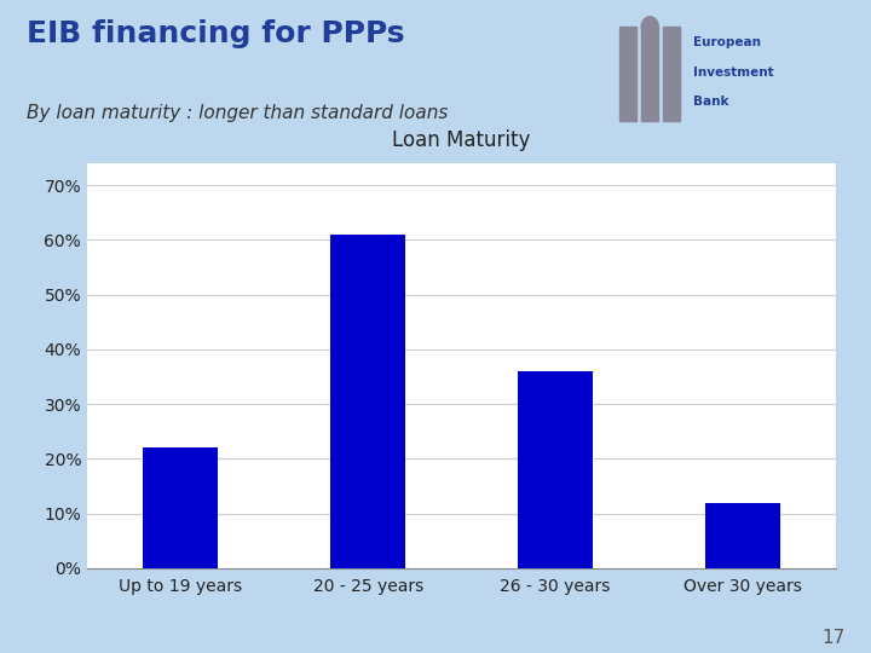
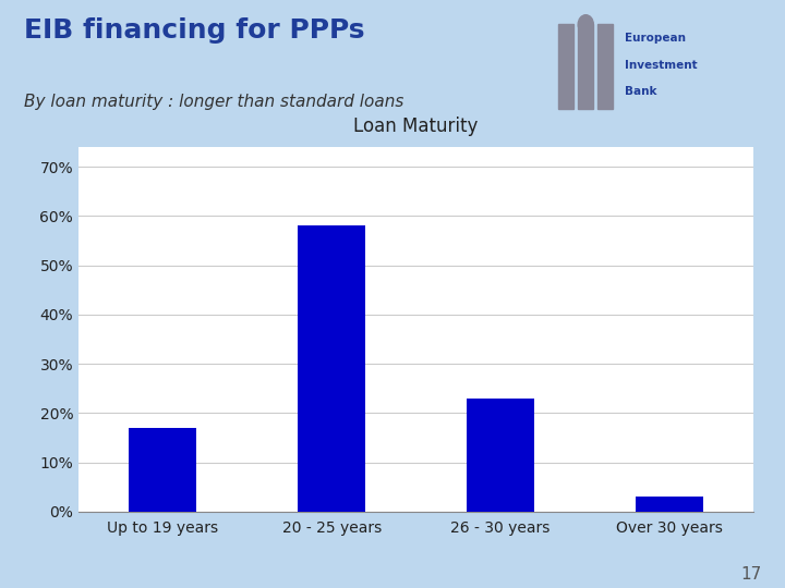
Up to 19 years: 22% -> 17%
20 - 25 years: 61% -> 58%
26 - 30 years: 36% -> 23%
Over 30 years: 12% -> 3%
